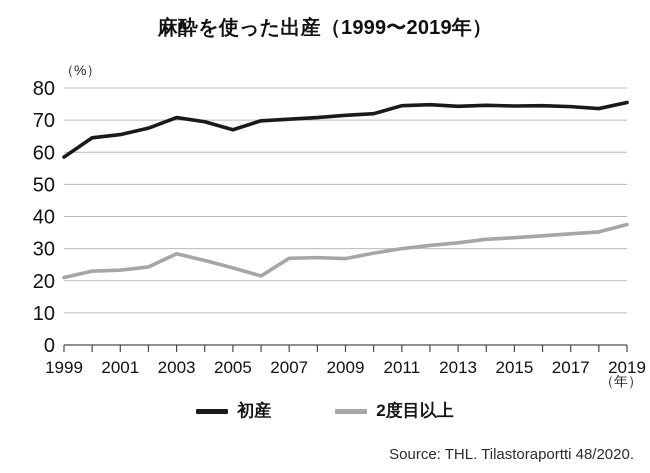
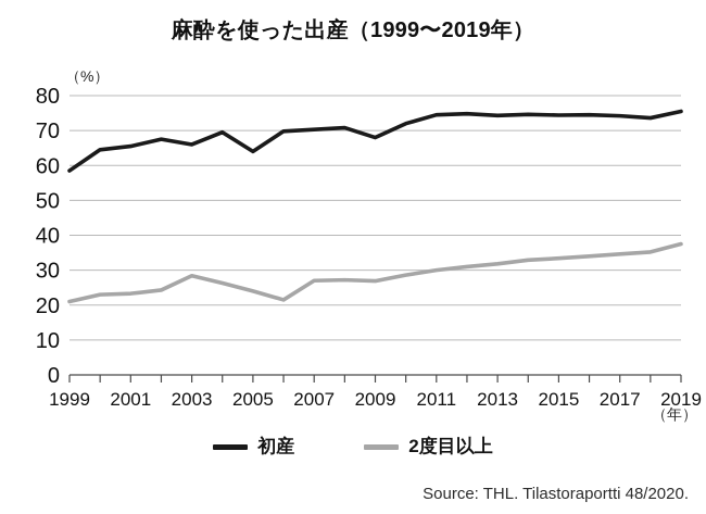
初産/2003: 71 -> 66
初産/2005: 67 -> 64
初産/2009: 72 -> 68
